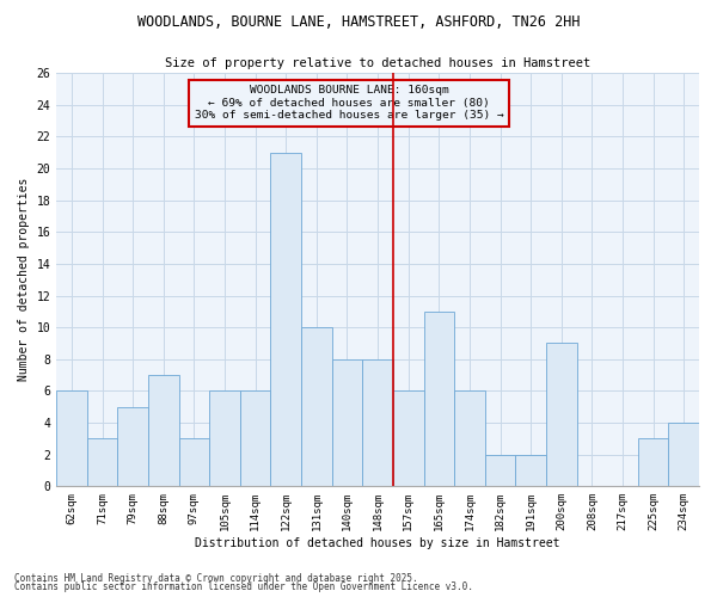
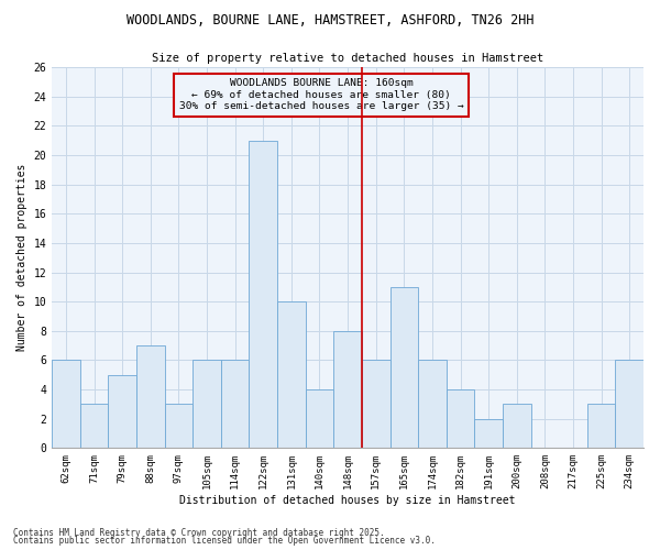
140sqm: 8 -> 4
182sqm: 2 -> 4
200sqm: 9 -> 3
234sqm: 4 -> 6
